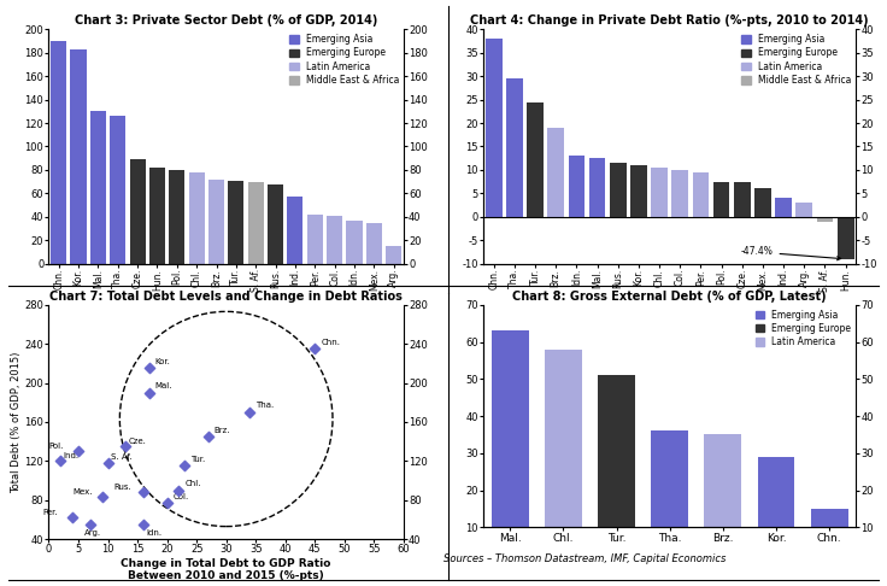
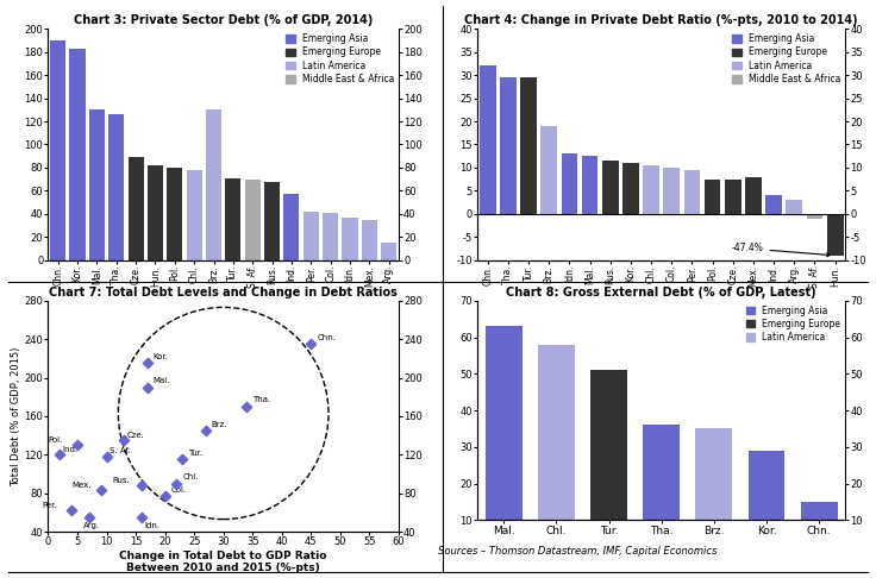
Chart 3: Private Sector Debt (% of GDP, 2014)/Brz.: 72 -> 130
Chart 4: Change in Private Debt Ratio (%-pts, 2010 to 2014)/Chn.: 38.0 -> 32.0
Chart 4: Change in Private Debt Ratio (%-pts, 2010 to 2014)/Tur.: 24.5 -> 29.5
Chart 4: Change in Private Debt Ratio (%-pts, 2010 to 2014)/Mex.: 6.0 -> 8.0
